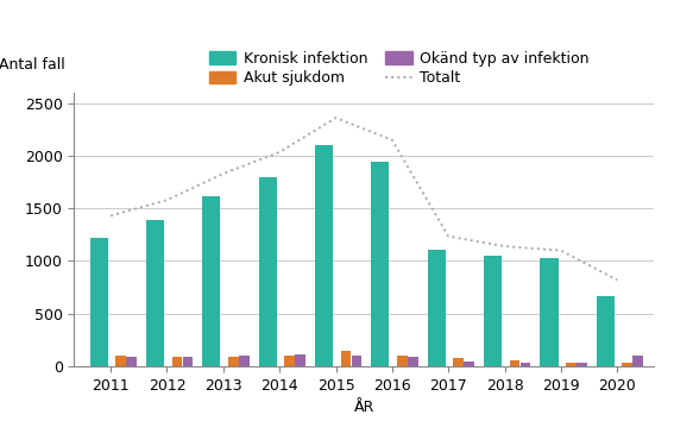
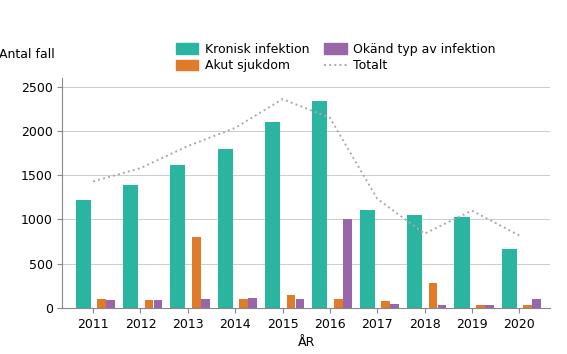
Akut sjukdom/2013: 100 -> 800
Kronisk infektion/2016: 1940 -> 2340
Okänd typ av infektion/2016: 90 -> 1000
Totalt/2018: 1140 -> 840
Akut sjukdom/2018: 60 -> 280
